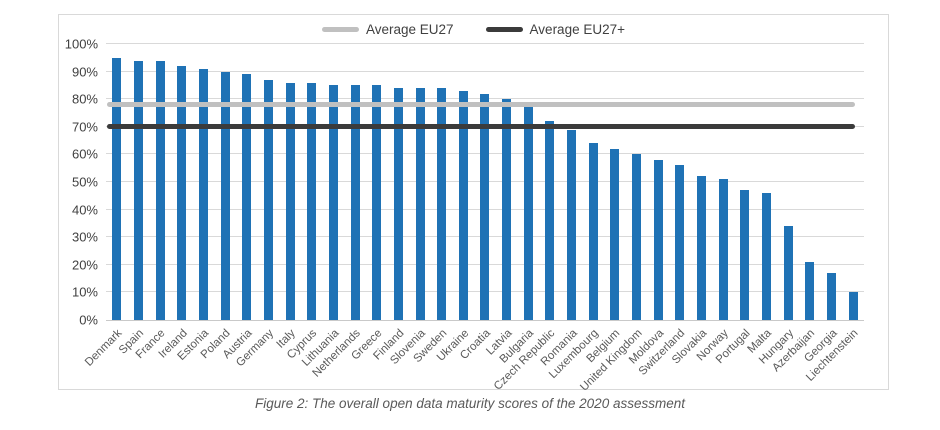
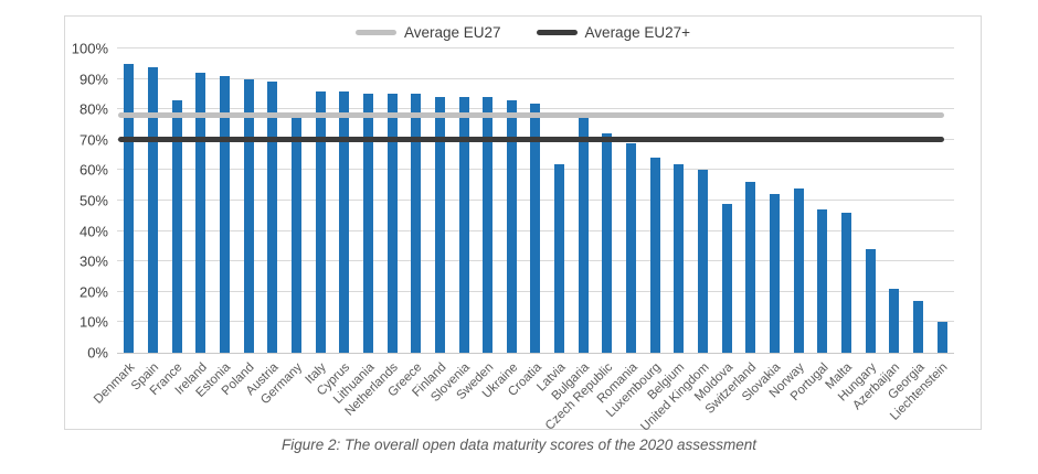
France: 94% -> 83%
Germany: 87% -> 79%
Latvia: 80% -> 62%
Moldova: 58% -> 49%
Norway: 51% -> 54%
